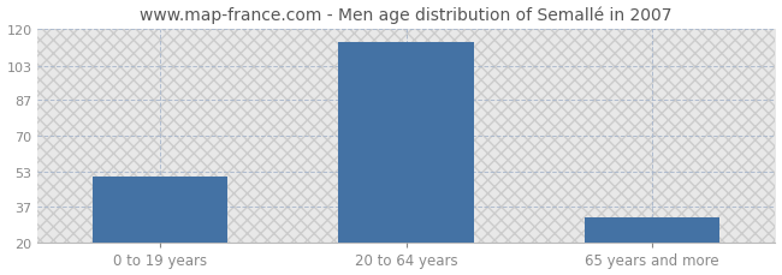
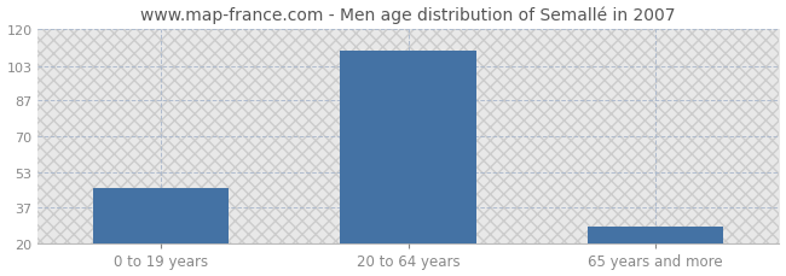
0 to 19 years: 51 -> 46
20 to 64 years: 114 -> 110
65 years and more: 32 -> 28
